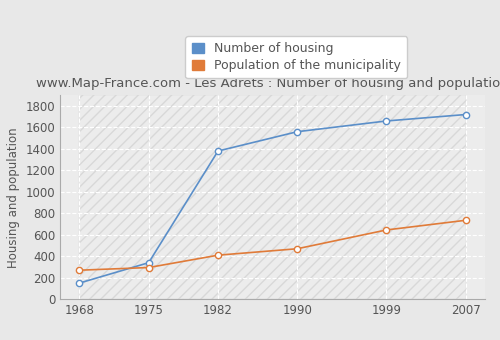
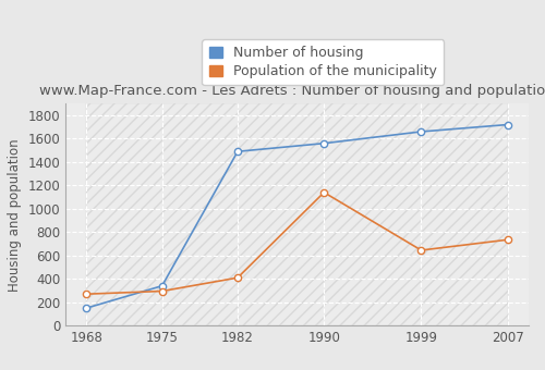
Number of housing/1982: 1380 -> 1490
Population of the municipality/1990: 470 -> 1140
